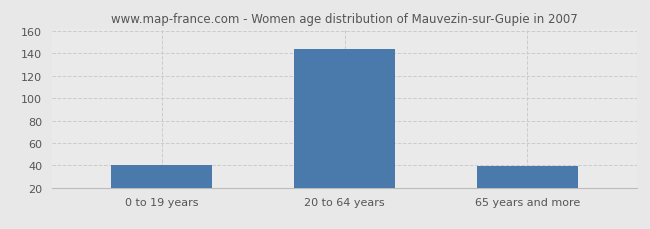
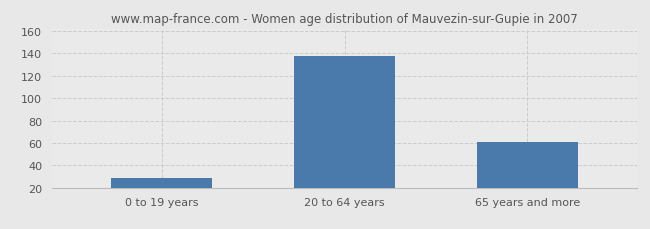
0 to 19 years: 40 -> 29
20 to 64 years: 144 -> 138
65 years and more: 39 -> 61
